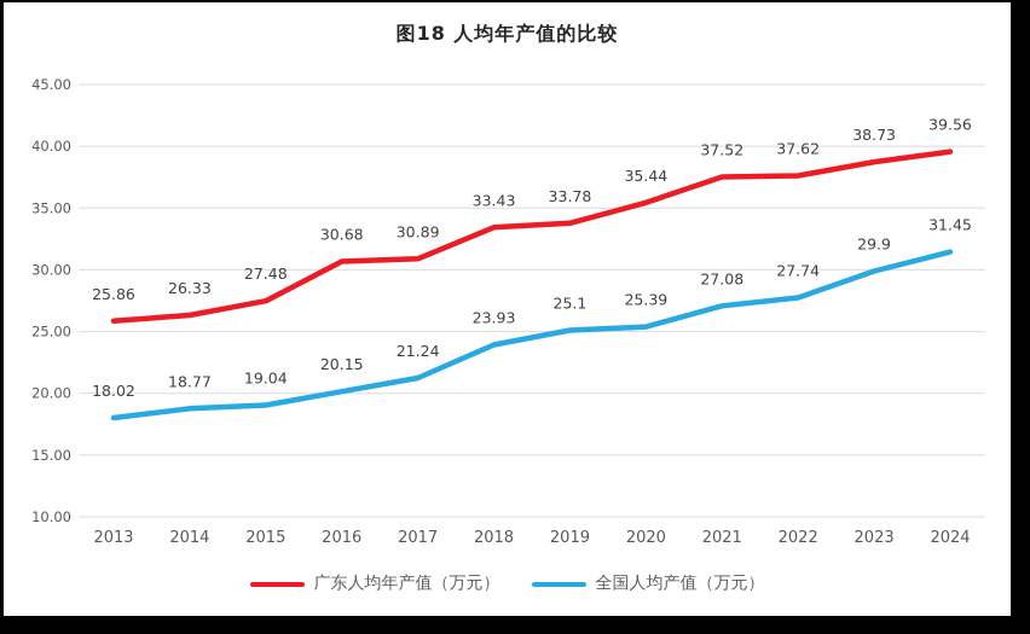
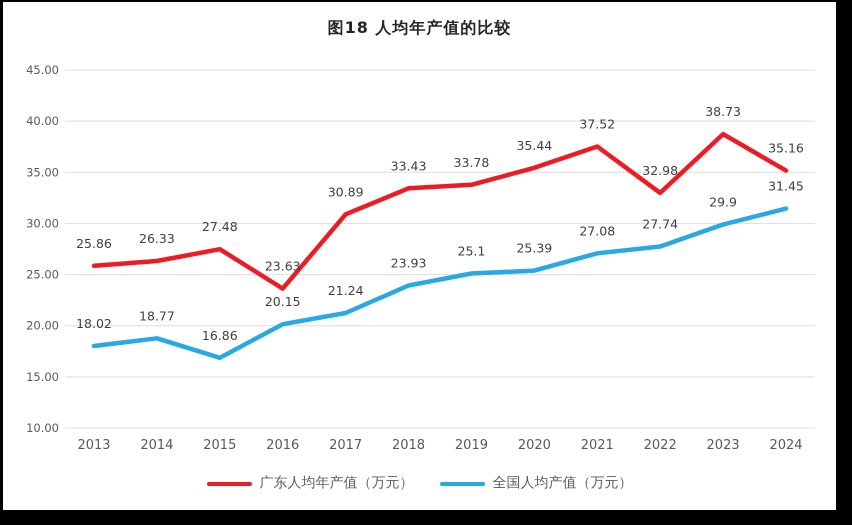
全国人均产值（万元）/2015: 19.04 -> 16.86
广东人均年产值（万元）/2016: 30.68 -> 23.63
广东人均年产值（万元）/2022: 37.62 -> 32.98
广东人均年产值（万元）/2024: 39.56 -> 35.16
